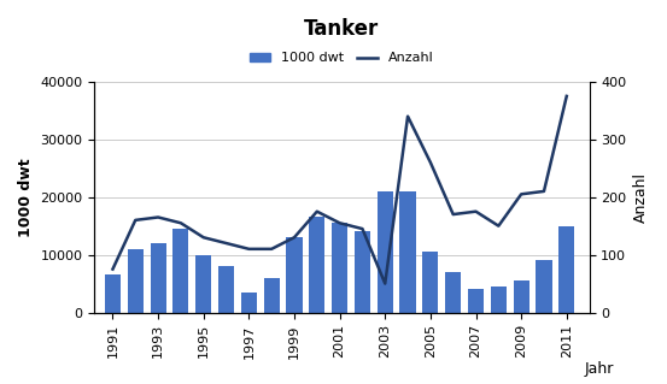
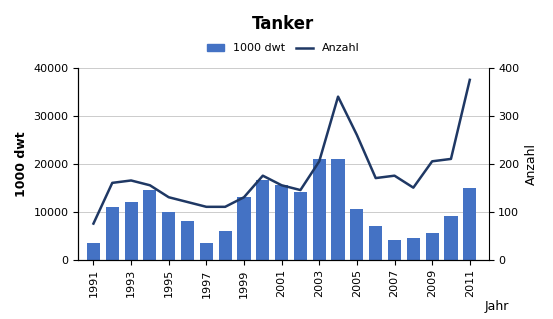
1000 dwt/1991: 6500 -> 3500
Anzahl/2003: 50 -> 205
